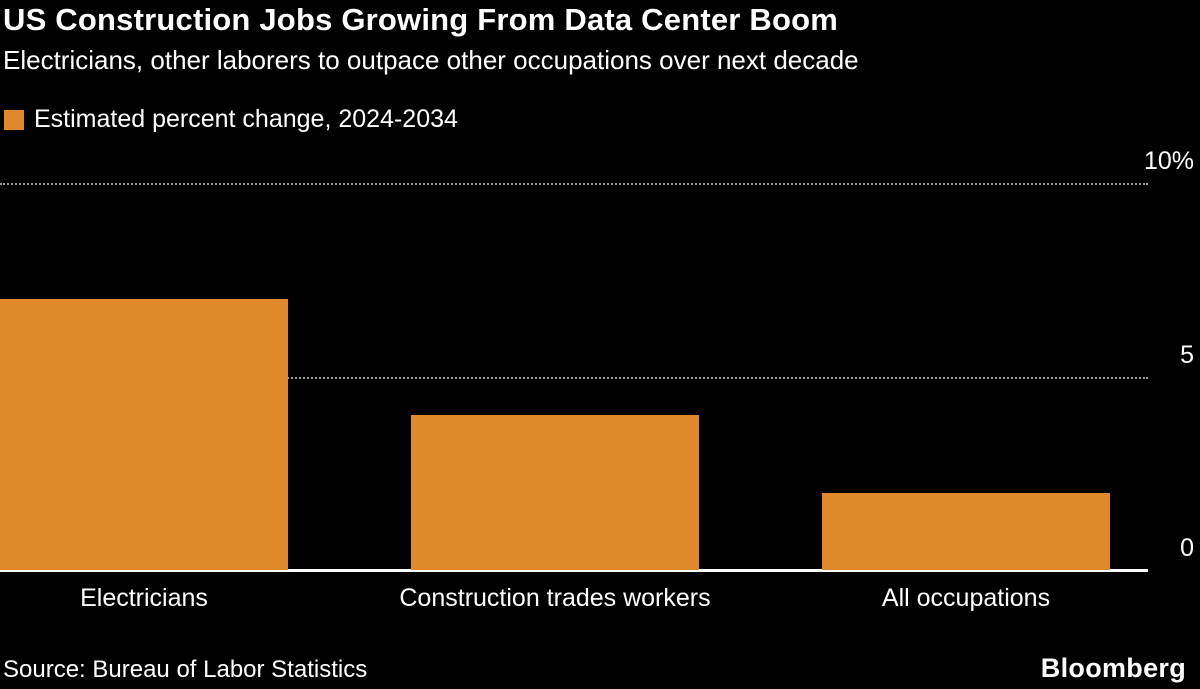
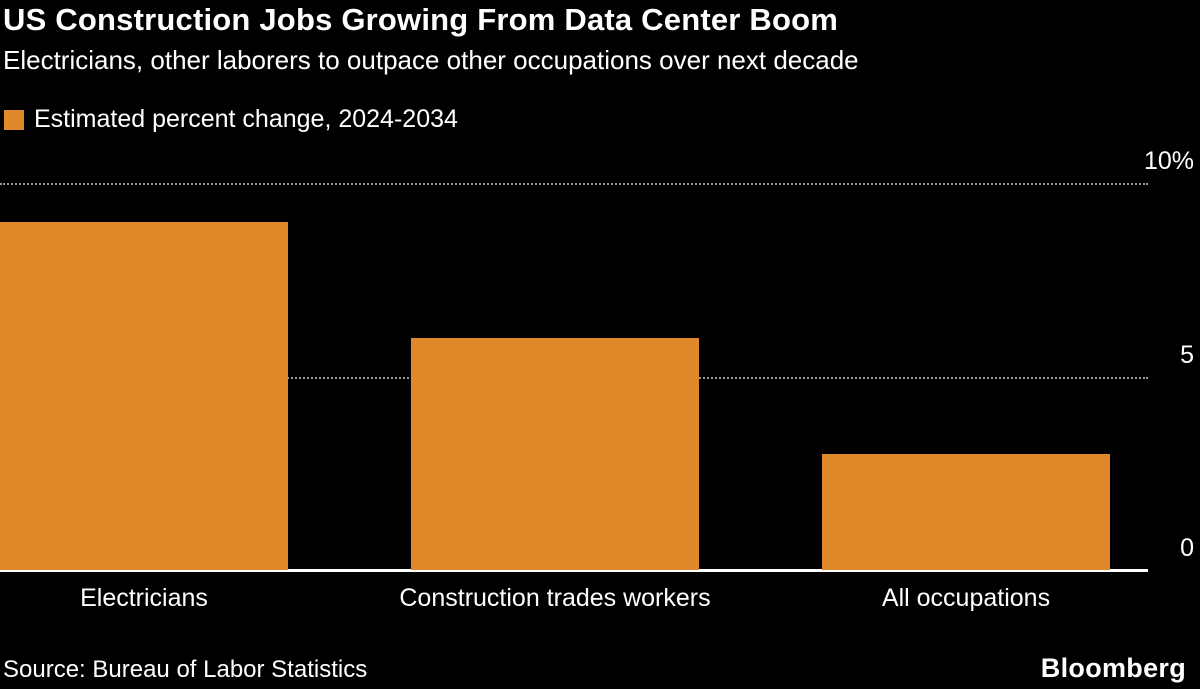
Electricians: 7% -> 9%
Construction trades workers: 4% -> 6%
All occupations: 2% -> 3%
